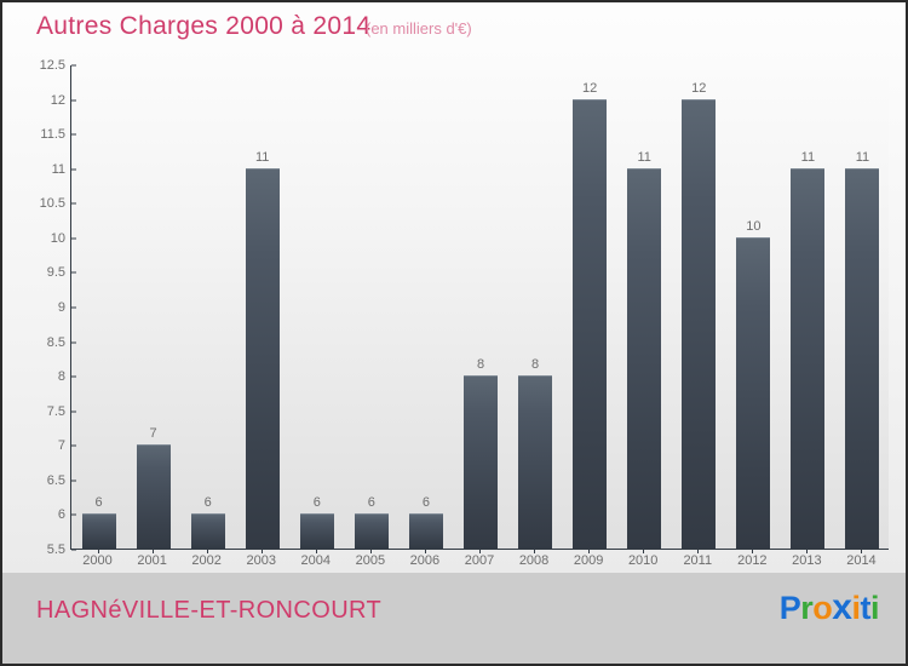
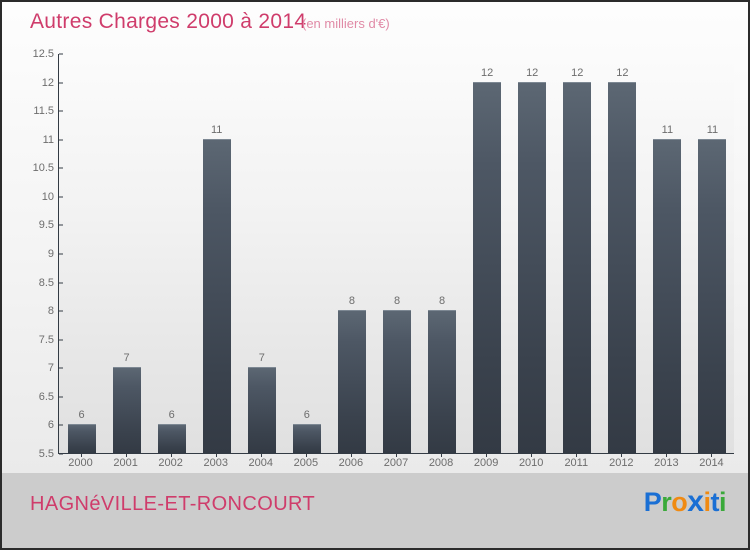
2004: 6 -> 7
2006: 6 -> 8
2010: 11 -> 12
2012: 10 -> 12
